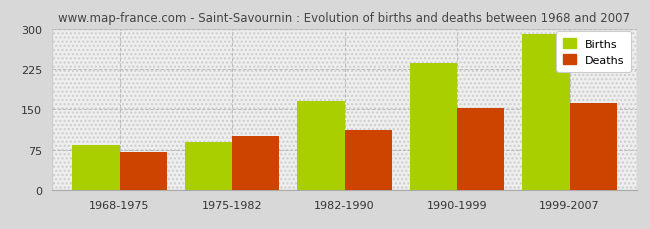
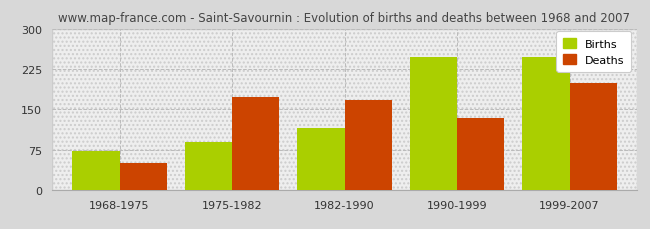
Births/1968-1975: 83 -> 72
Deaths/1968-1975: 70 -> 50
Deaths/1975-1982: 100 -> 174
Births/1982-1990: 165 -> 116
Deaths/1982-1990: 112 -> 168
Births/1990-1999: 237 -> 248
Deaths/1990-1999: 152 -> 134
Births/1999-2007: 290 -> 248
Deaths/1999-2007: 162 -> 200
